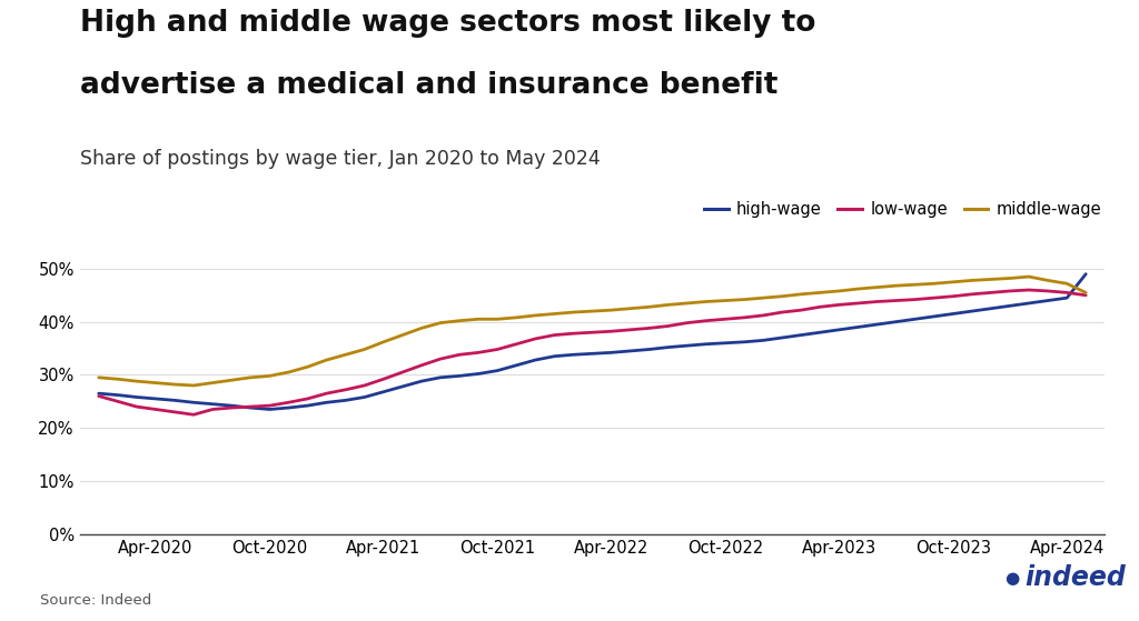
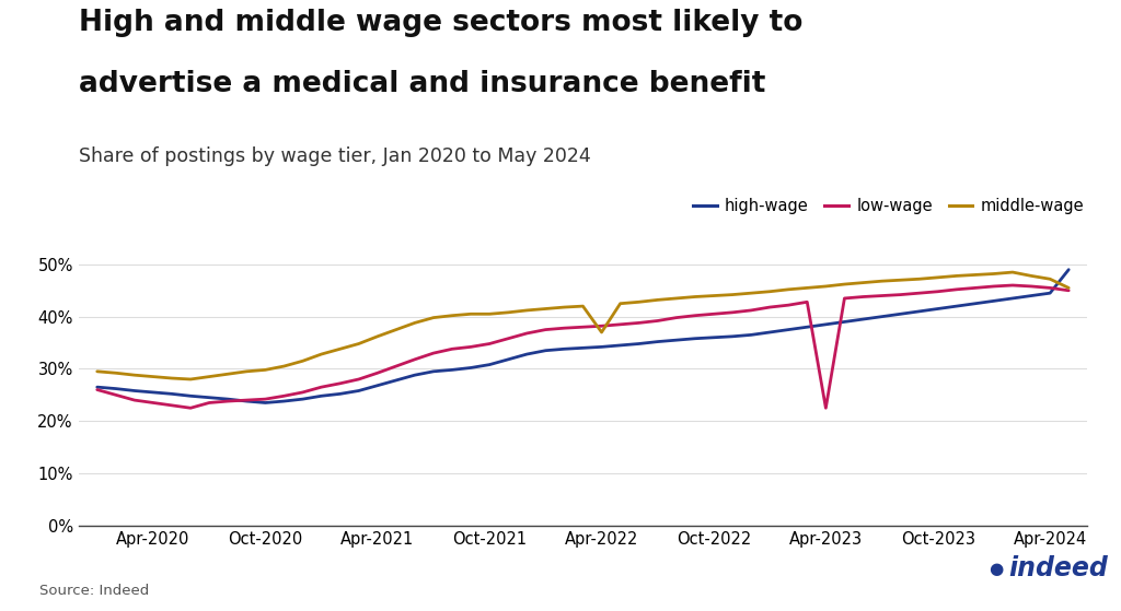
middle-wage/Apr-2022: 42.2% -> 37.0%
low-wage/Apr-2023: 43.2% -> 22.5%
